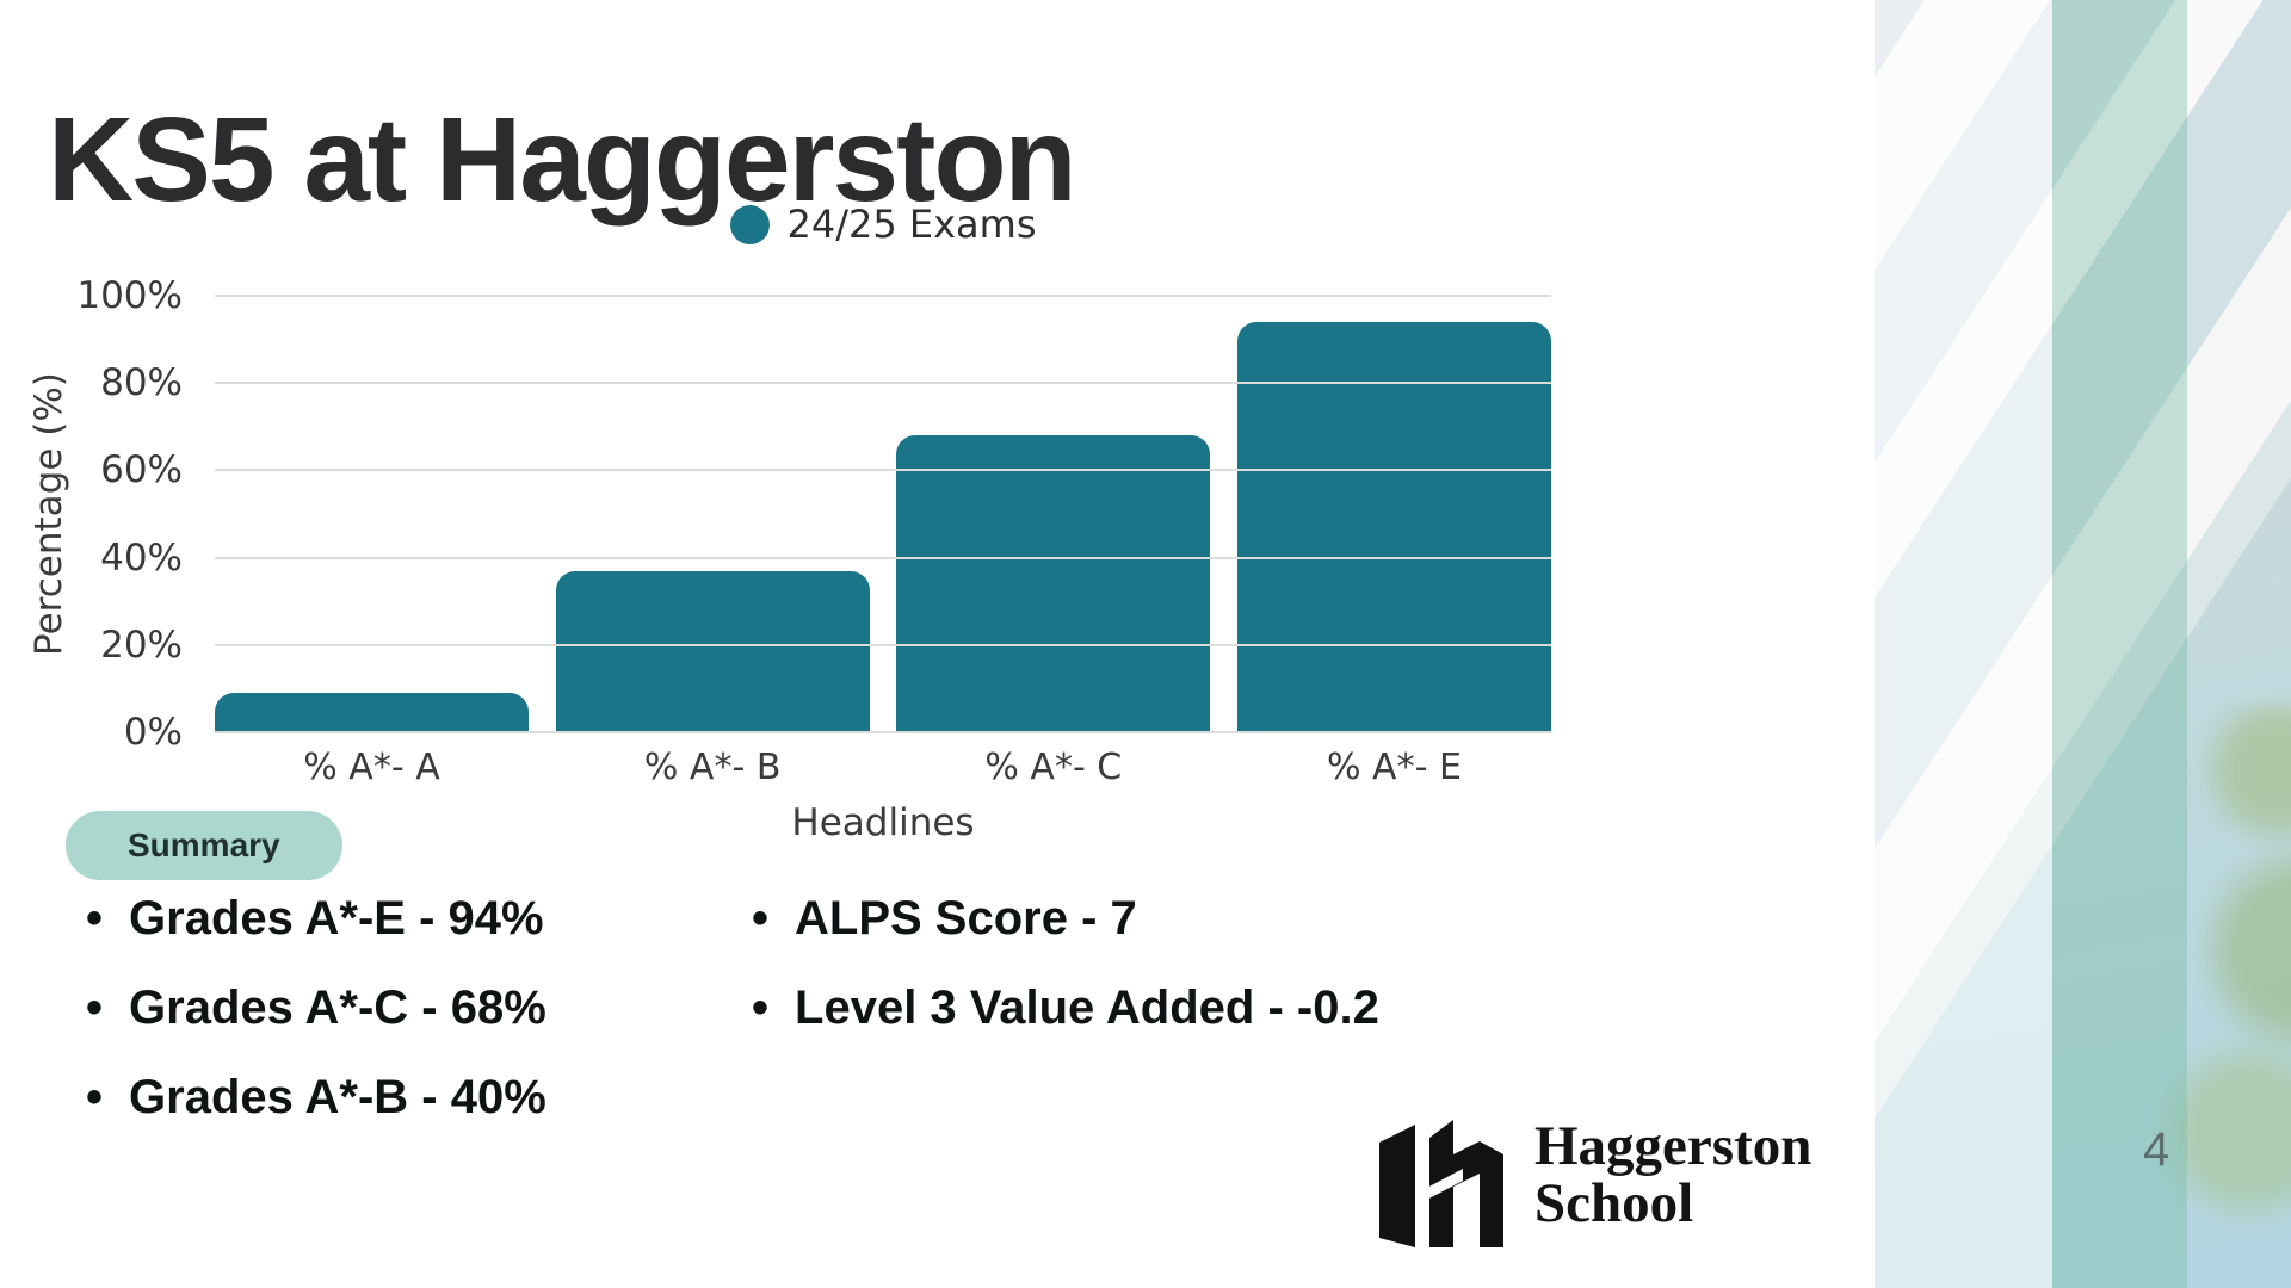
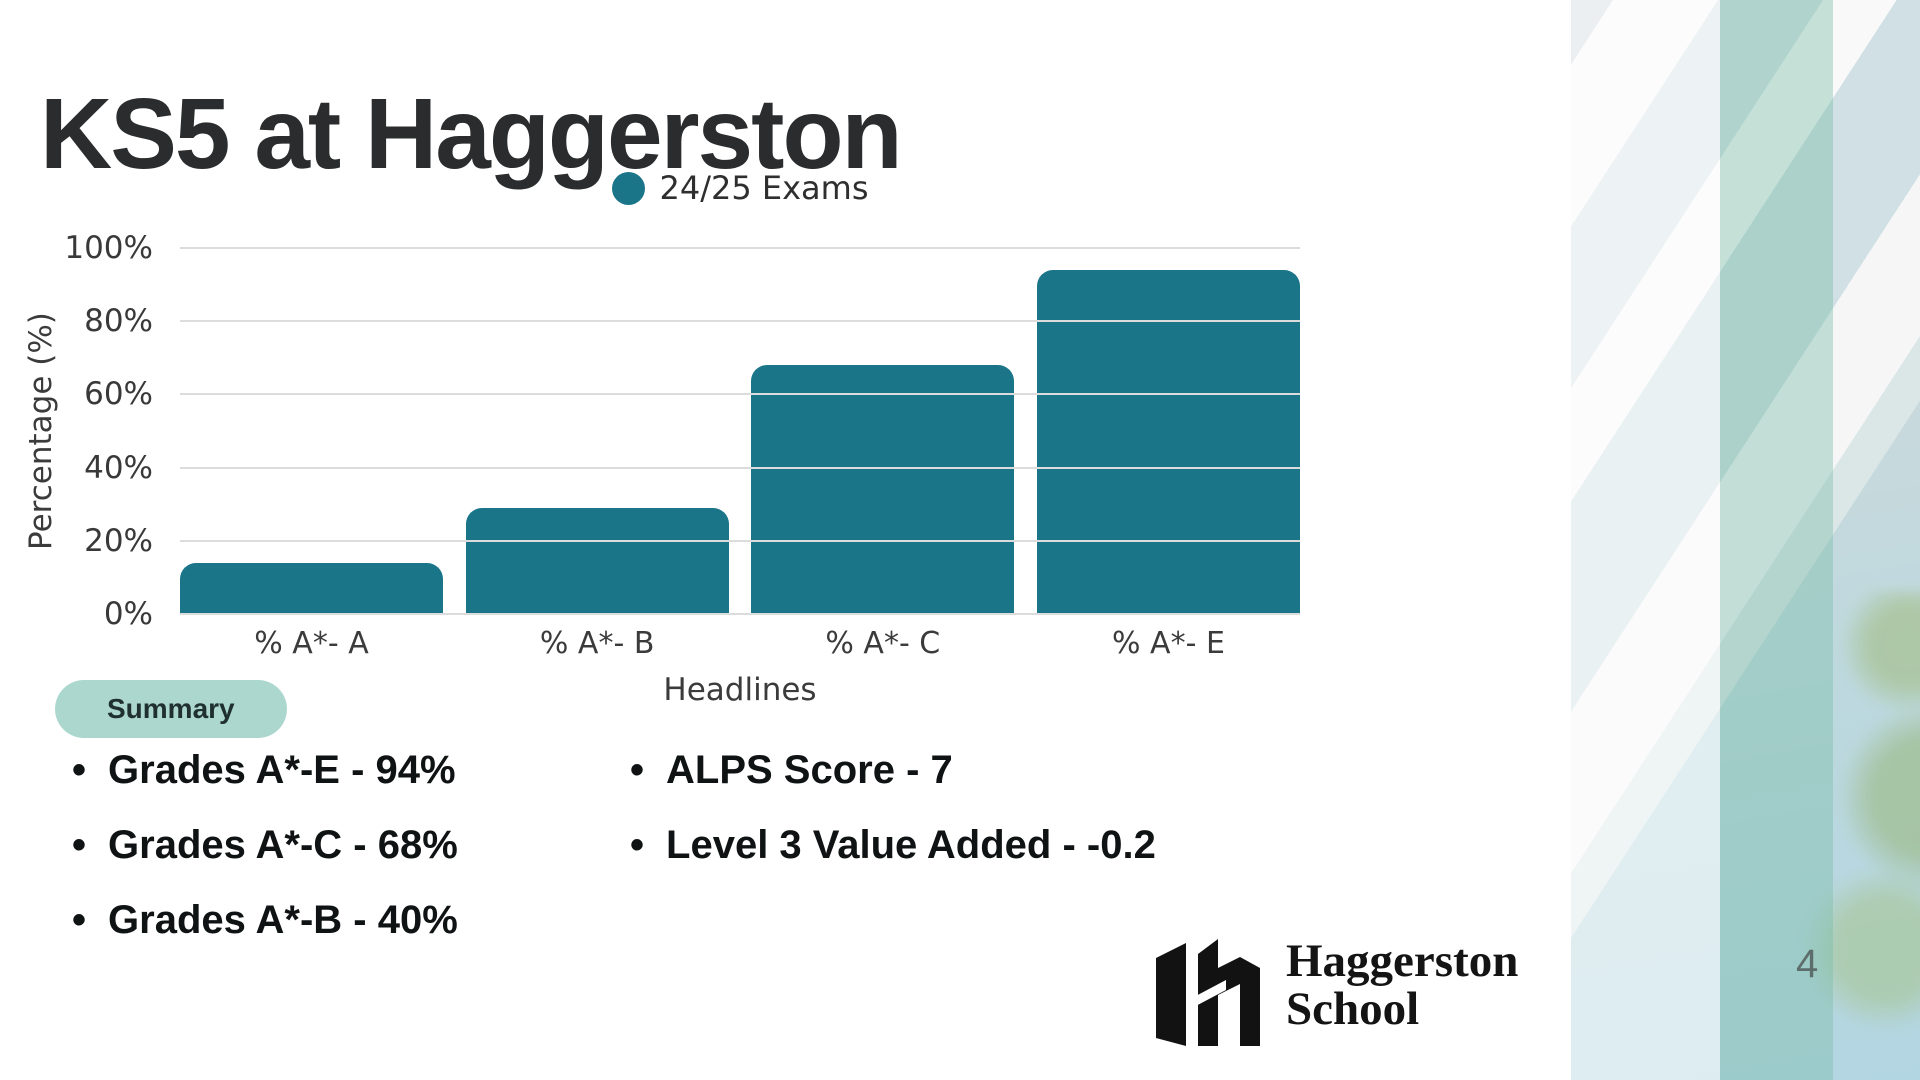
% A*- A: 9% -> 14%
% A*- B: 37% -> 29%
